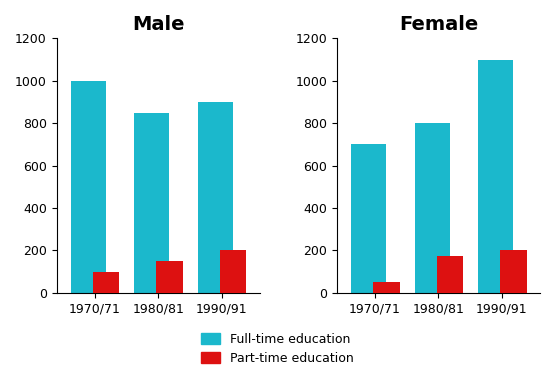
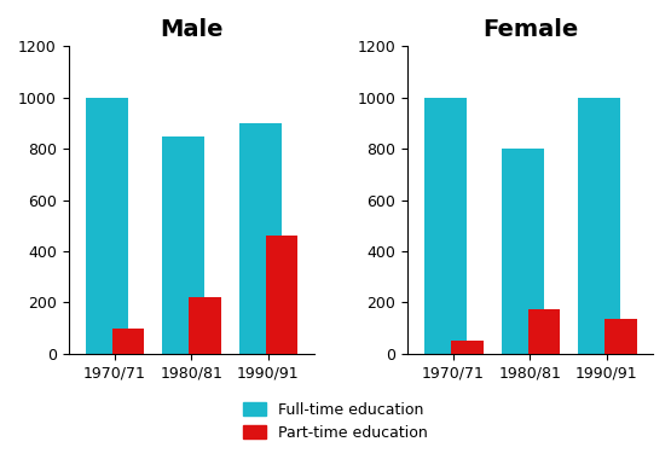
Male/Part-time education/1980/81: 150 -> 220
Male/Part-time education/1990/91: 200 -> 460
Female/Full-time education/1970/71: 700 -> 1000
Female/Full-time education/1990/91: 1100 -> 1000
Female/Part-time education/1990/91: 200 -> 135
